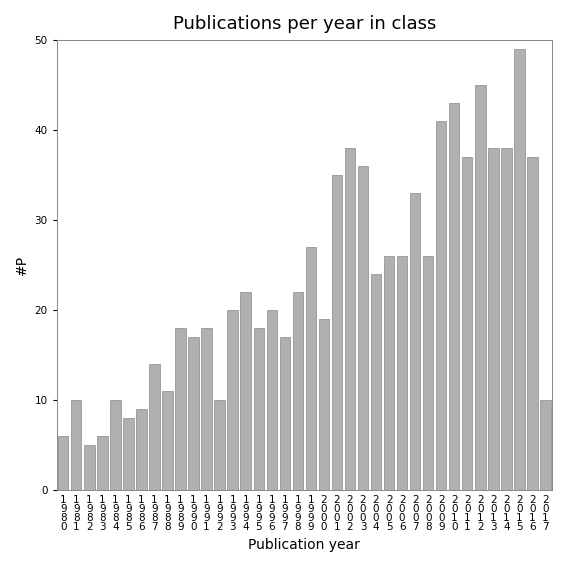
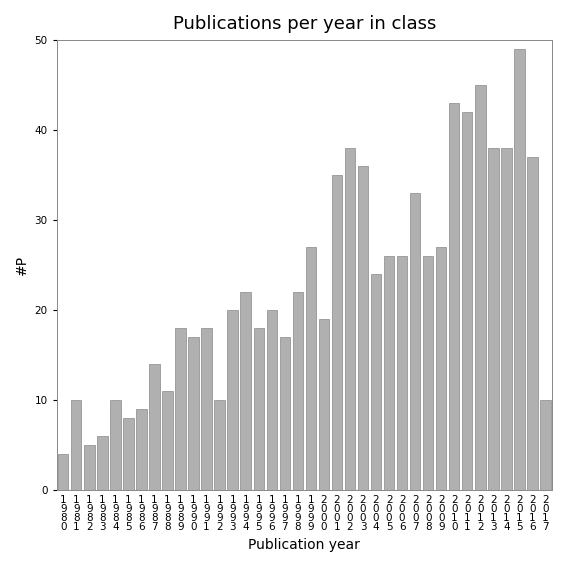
1 9 8 0: 6 -> 4
2 0 0 9: 41 -> 27
2 0 1 1: 37 -> 42
